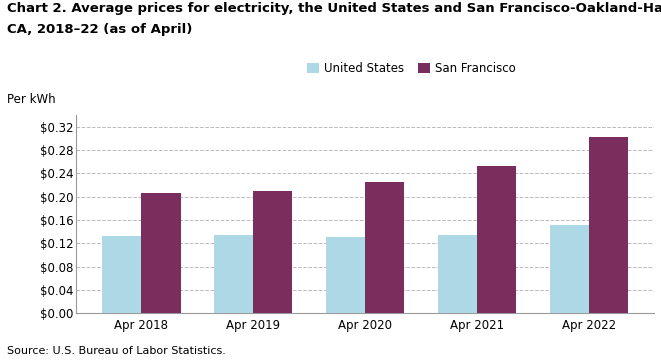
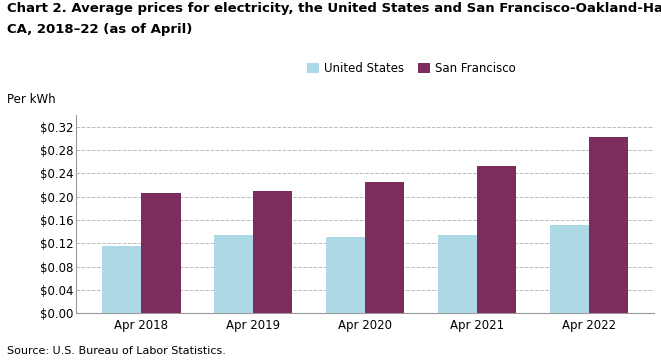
United States/Apr 2018: $0.132 -> $0.116
